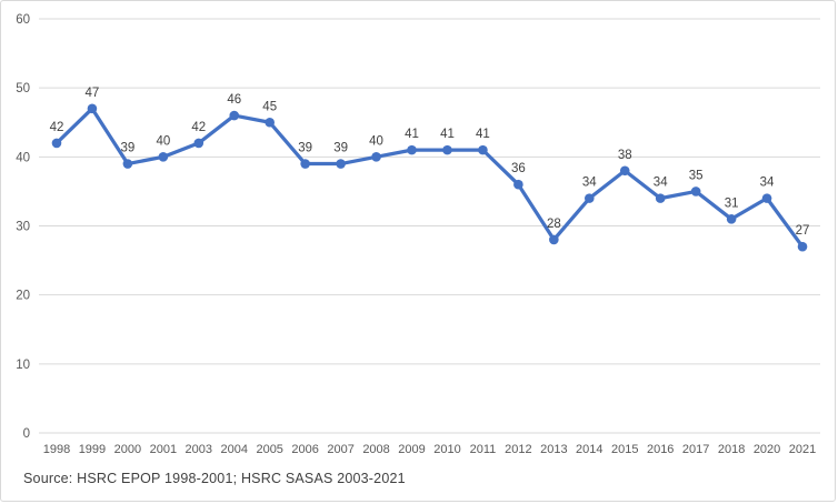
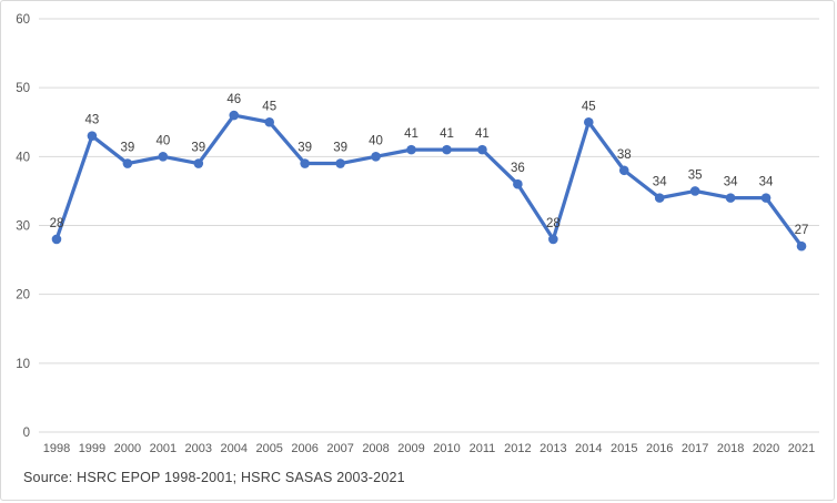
1998: 42 -> 28
1999: 47 -> 43
2003: 42 -> 39
2014: 34 -> 45
2018: 31 -> 34
